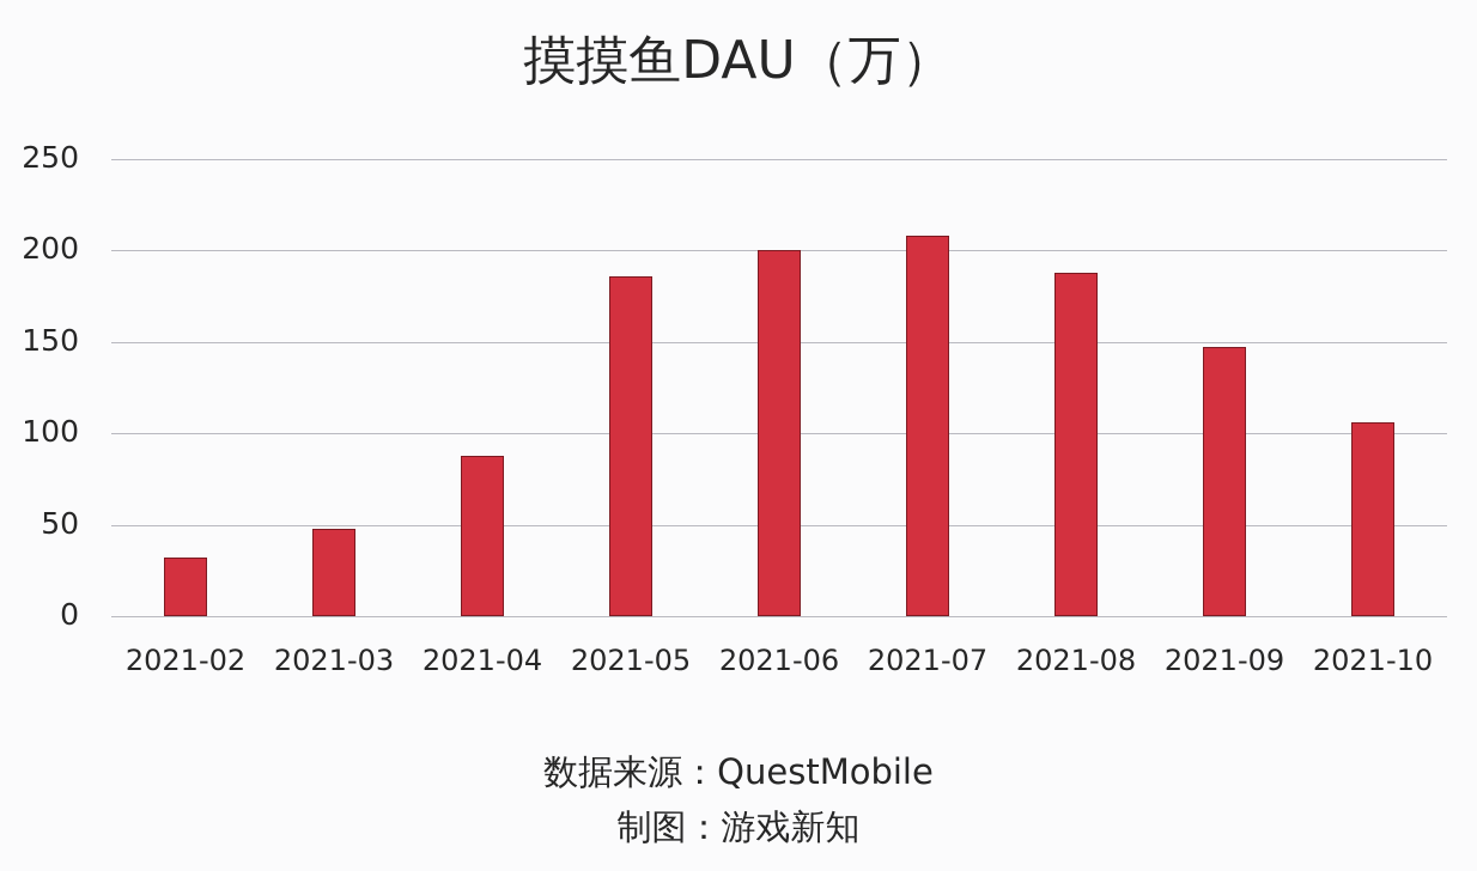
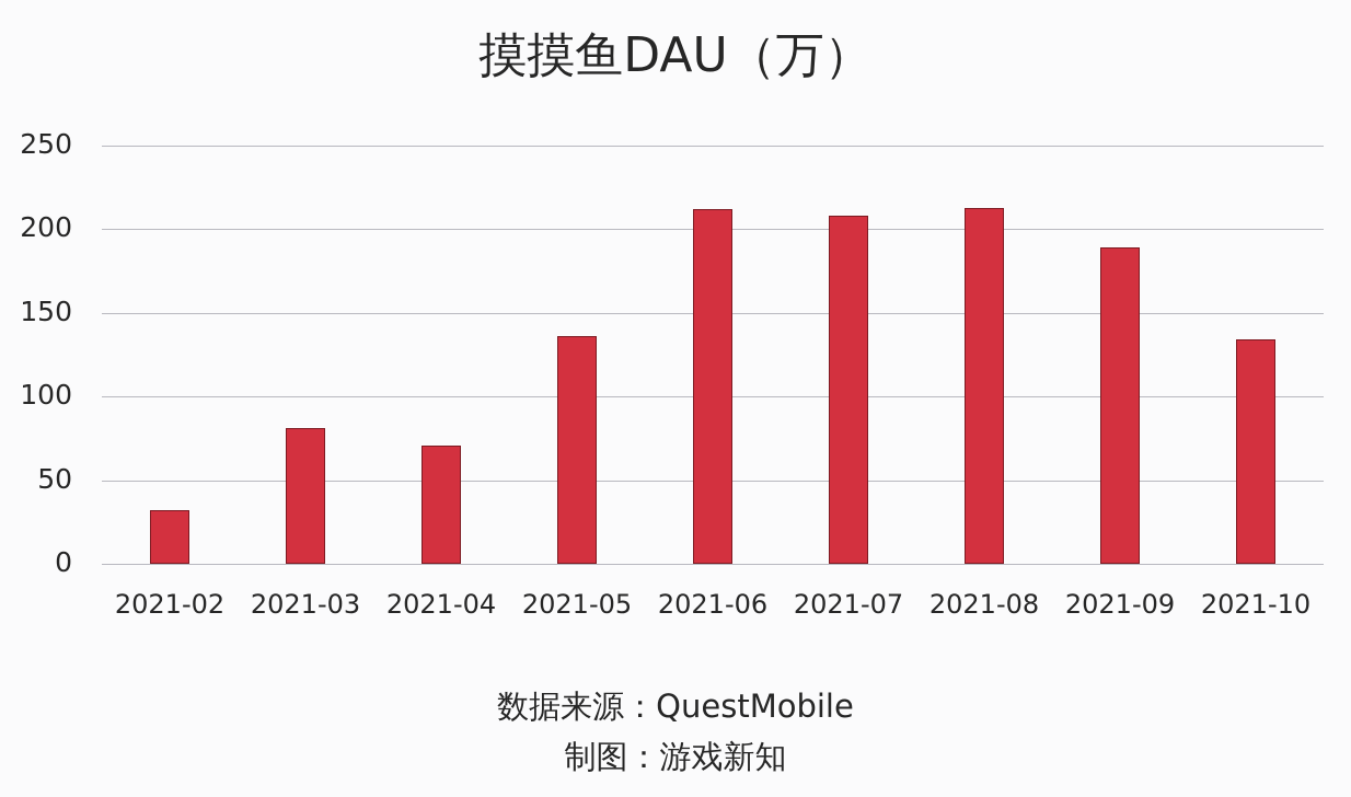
2021-03: 48 -> 81
2021-04: 88 -> 71
2021-05: 186 -> 136
2021-06: 200 -> 212
2021-08: 188 -> 213
2021-09: 147 -> 189
2021-10: 106 -> 134
